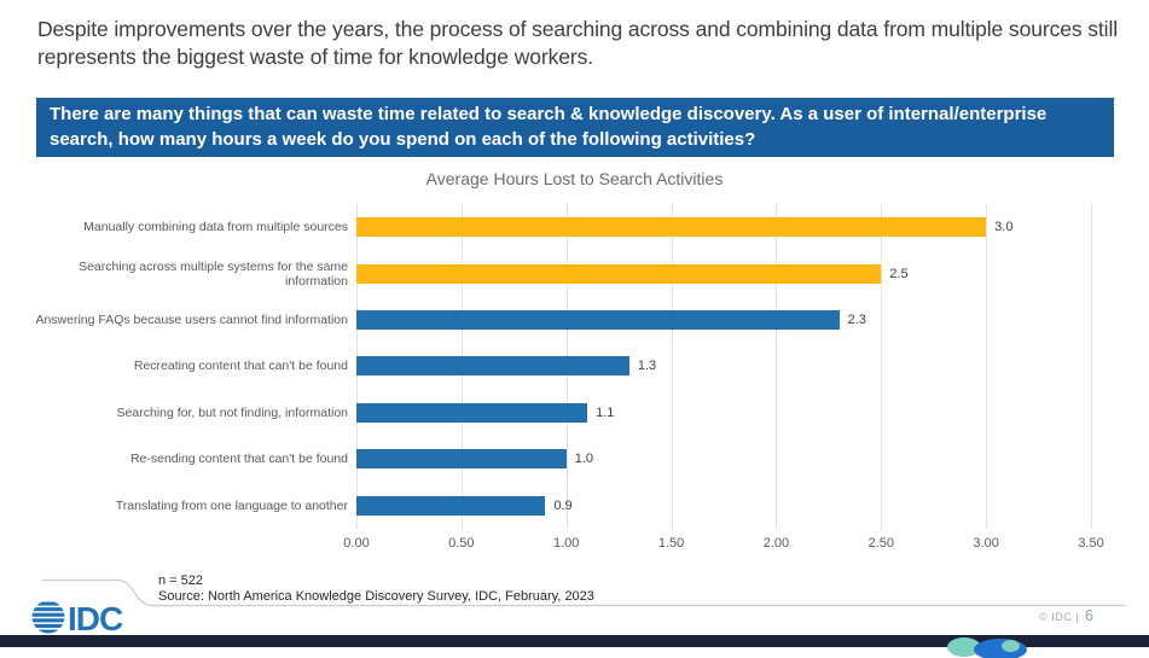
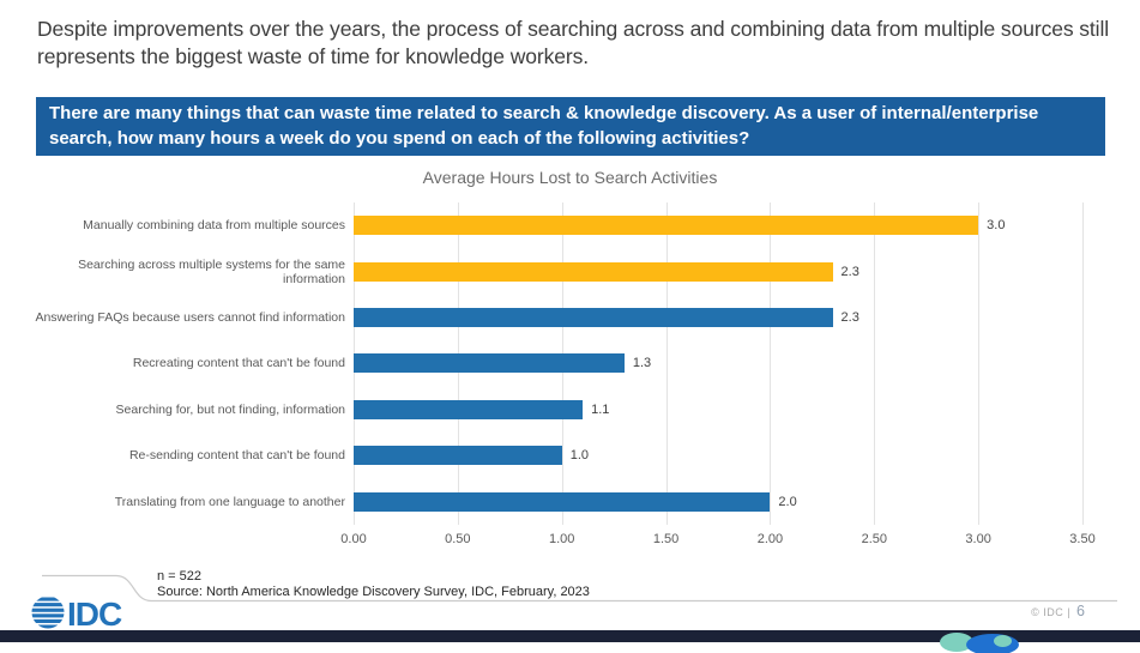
Searching across multiple systems for the same information: 2.5 -> 2.3
Translating from one language to another: 0.9 -> 2.0
